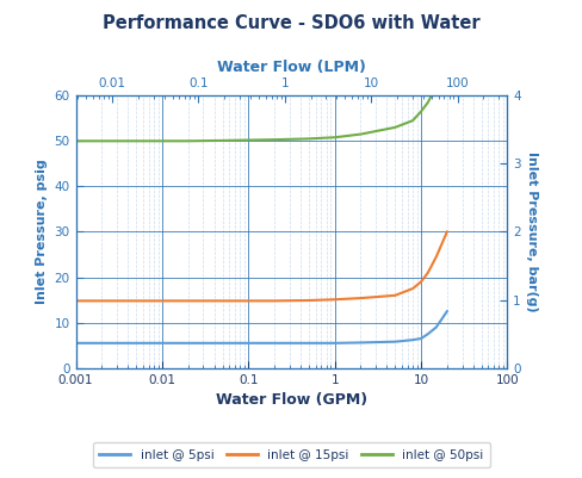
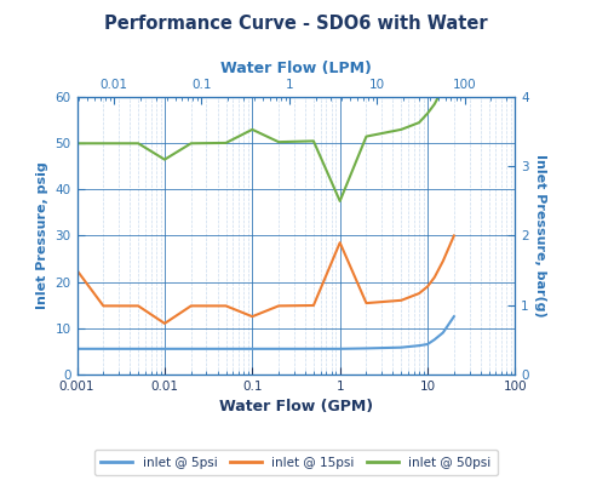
inlet @ 15psi/0.001: 14.8 -> 22.5
inlet @ 15psi/0.01: 14.8 -> 11.0
inlet @ 50psi/0.01: 50.0 -> 46.5
inlet @ 15psi/0.1: 14.8 -> 12.5
inlet @ 50psi/0.1: 50.2 -> 53.0
inlet @ 15psi/1: 15.1 -> 28.5
inlet @ 50psi/1: 50.8 -> 37.5
